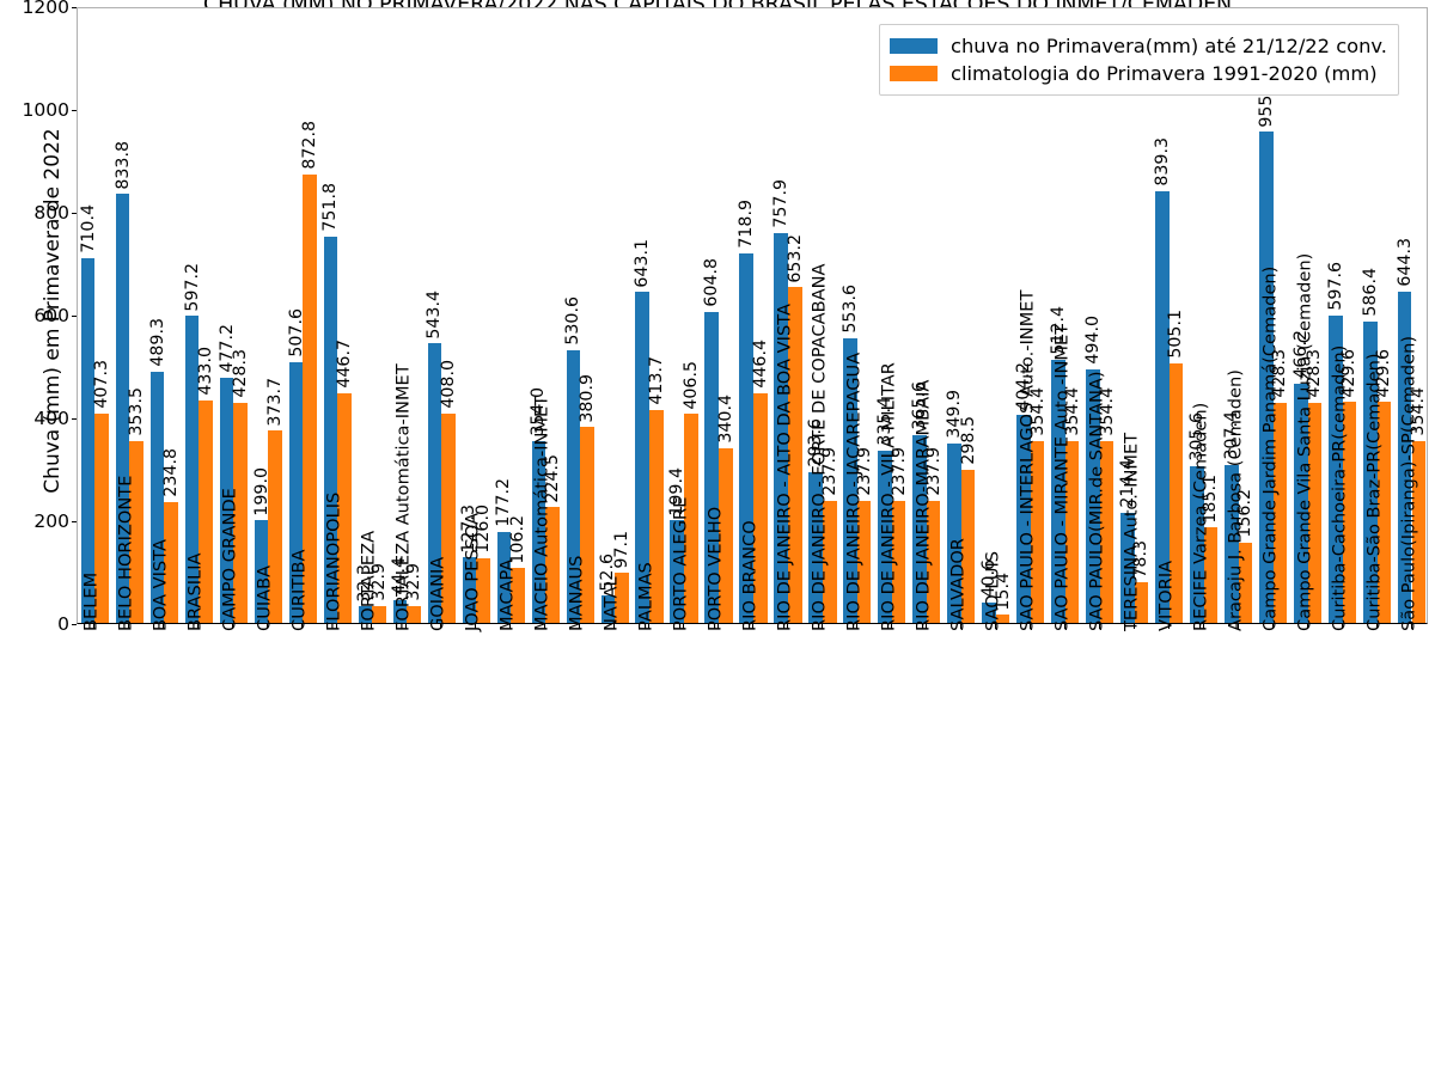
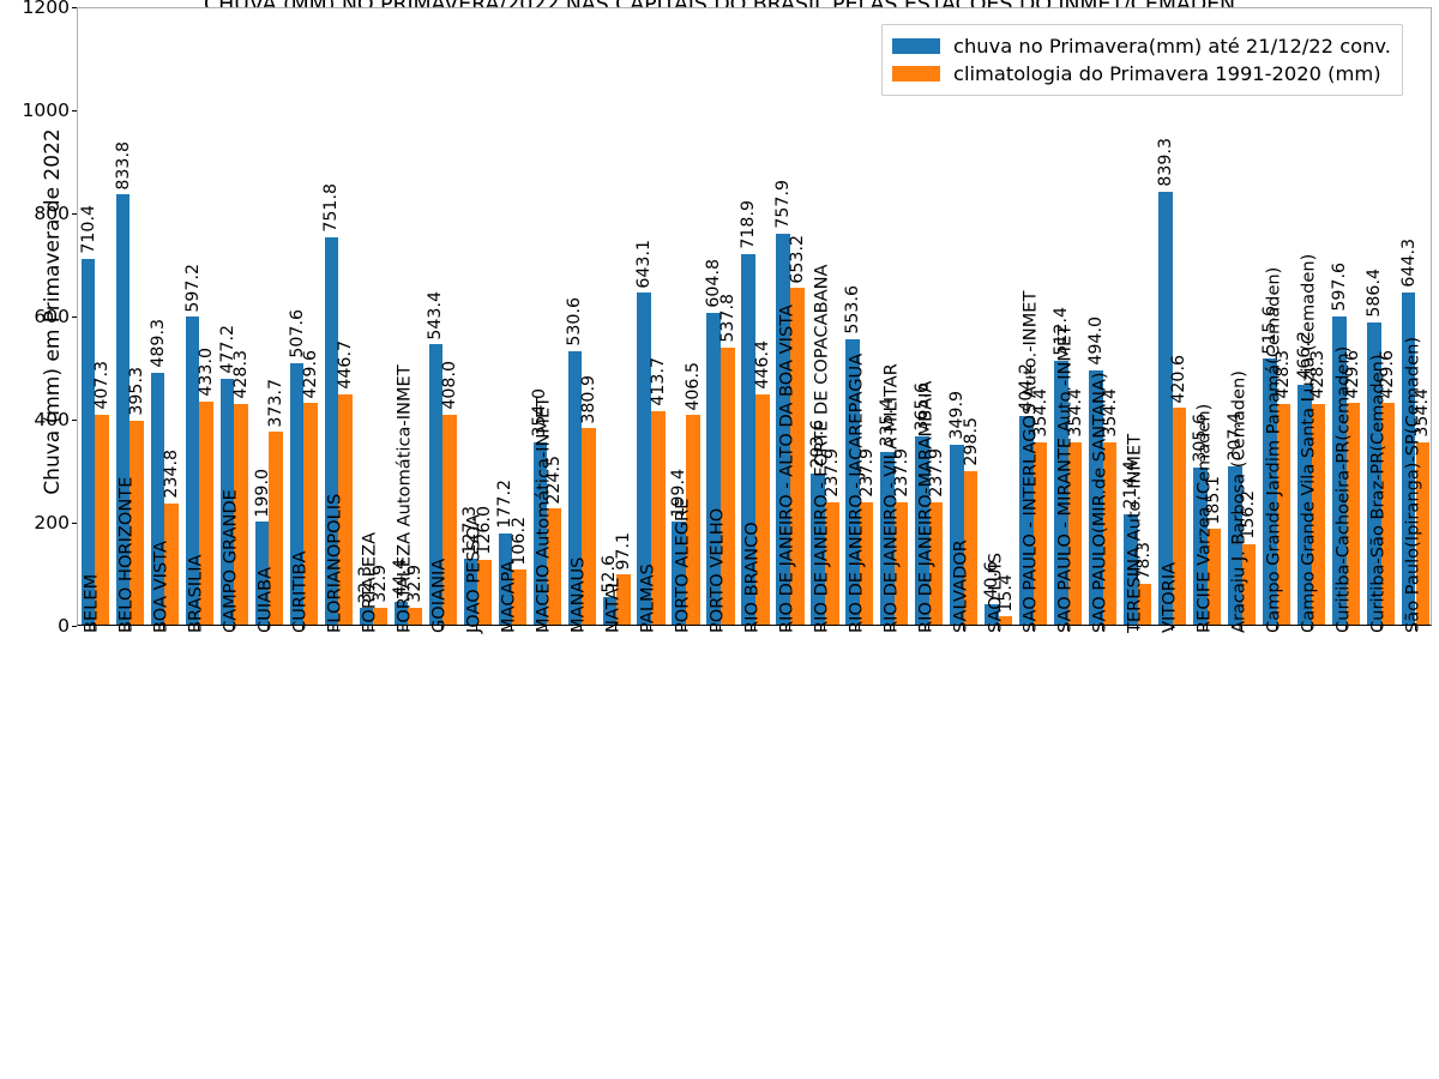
climatologia do Primavera 1991-2020 (mm)/BELO HORIZONTE: 353.5 -> 395.3
climatologia do Primavera 1991-2020 (mm)/CURITIBA: 872.8 -> 429.6
climatologia do Primavera 1991-2020 (mm)/PORTO VELHO: 340.4 -> 537.8
climatologia do Primavera 1991-2020 (mm)/VITORIA: 505.1 -> 420.6
chuva no Primavera(mm) até 21/12/22 conv./Campo Grande Jardim Panamá(Cemaden): 955.1 -> 515.6
